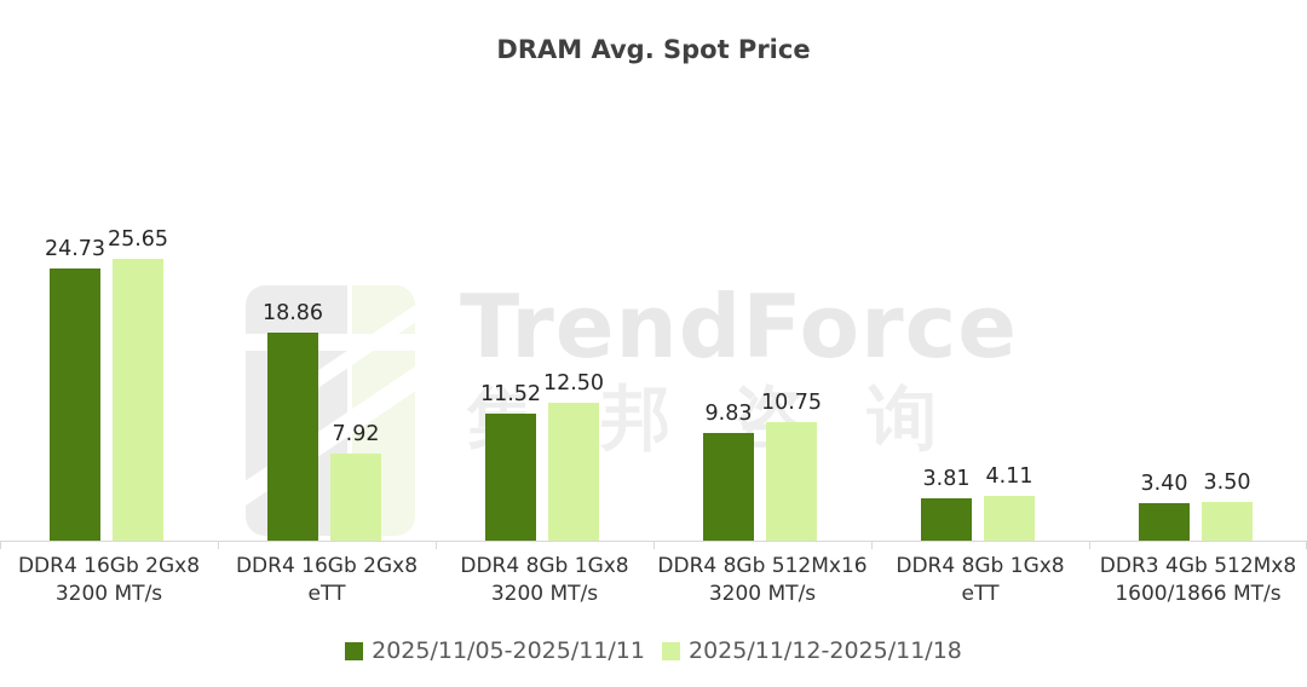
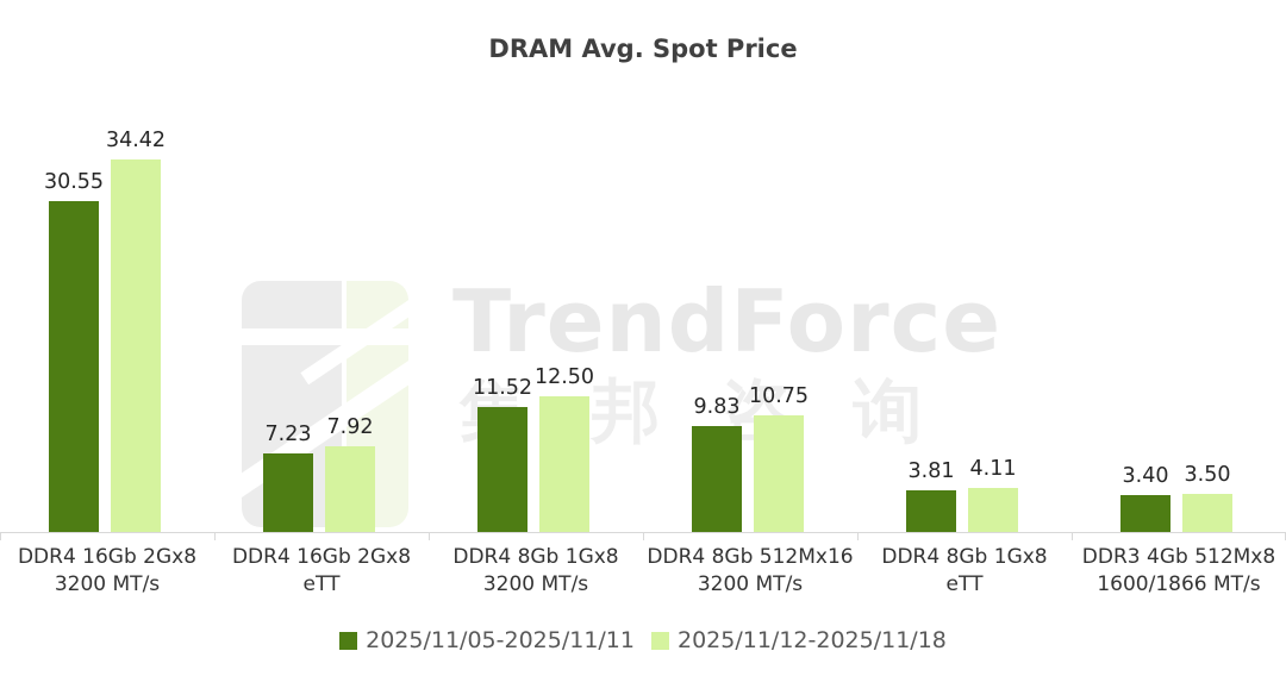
2025/11/05-2025/11/11/DDR4 16Gb 2Gx8 3200 MT/s: 24.73 -> 30.55
2025/11/12-2025/11/18/DDR4 16Gb 2Gx8 3200 MT/s: 25.65 -> 34.42
2025/11/05-2025/11/11/DDR4 16Gb 2Gx8 eTT: 18.86 -> 7.23
